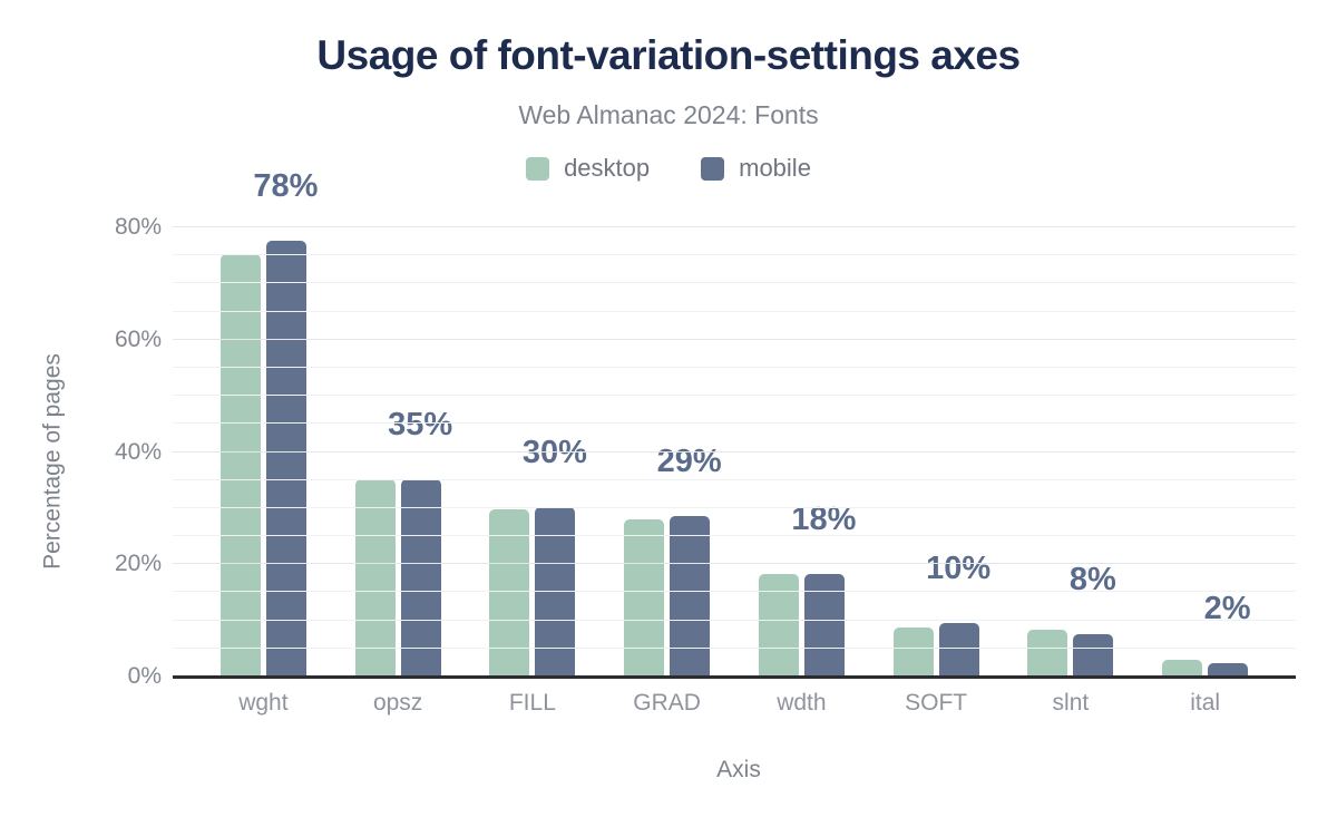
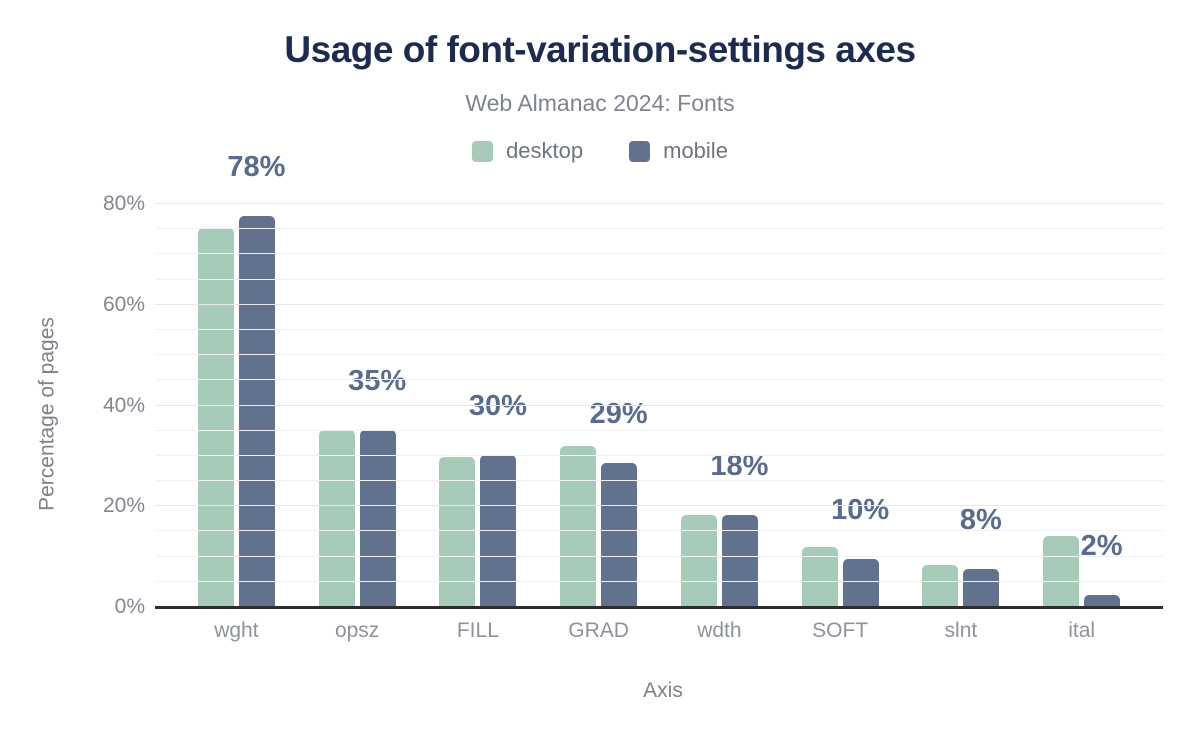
desktop/GRAD: 28% -> 32%
desktop/SOFT: 9% -> 12%
desktop/ital: 3% -> 14%
